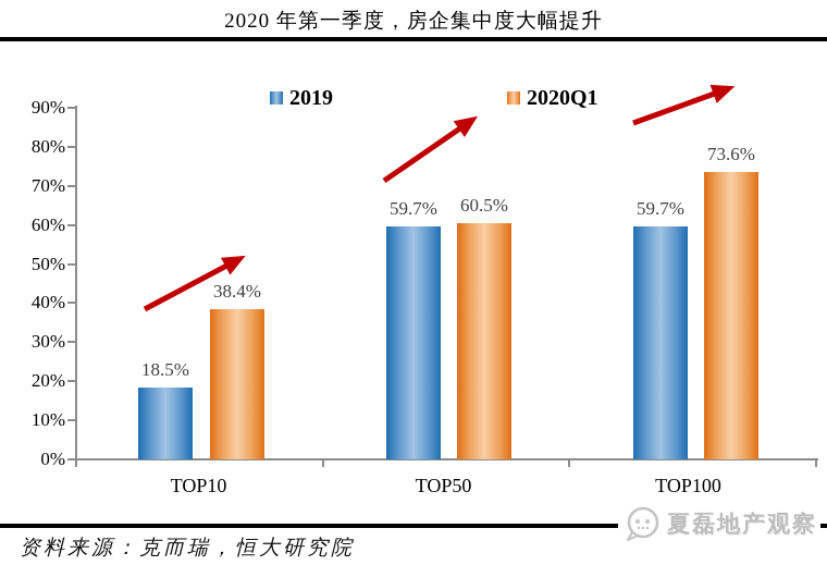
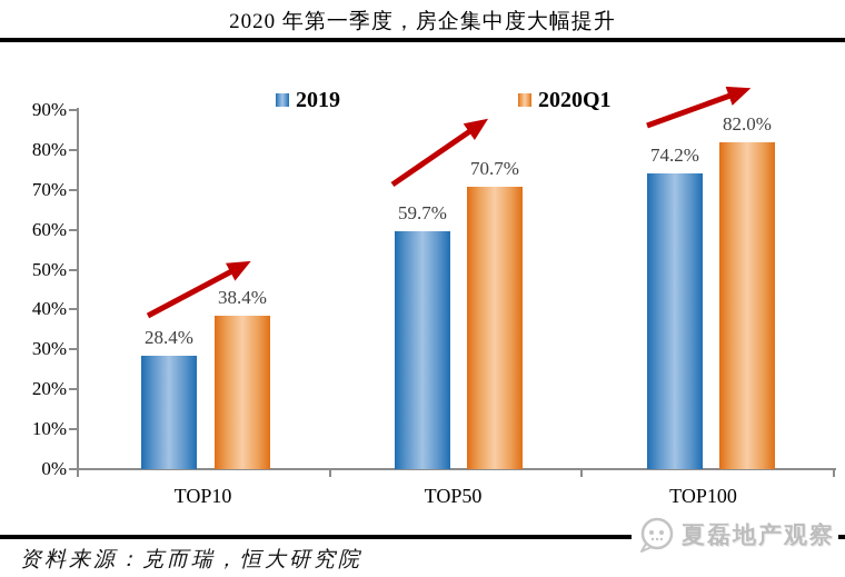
2019/TOP10: 18.5% -> 28.4%
2020Q1/TOP50: 60.5% -> 70.7%
2019/TOP100: 59.7% -> 74.2%
2020Q1/TOP100: 73.6% -> 82.0%
